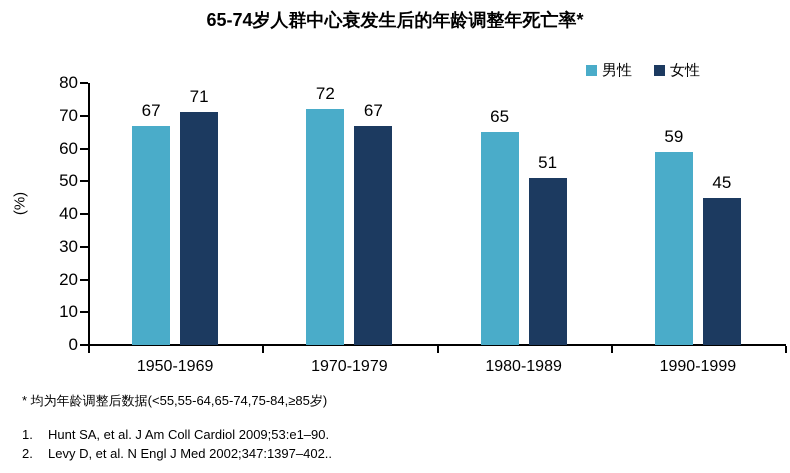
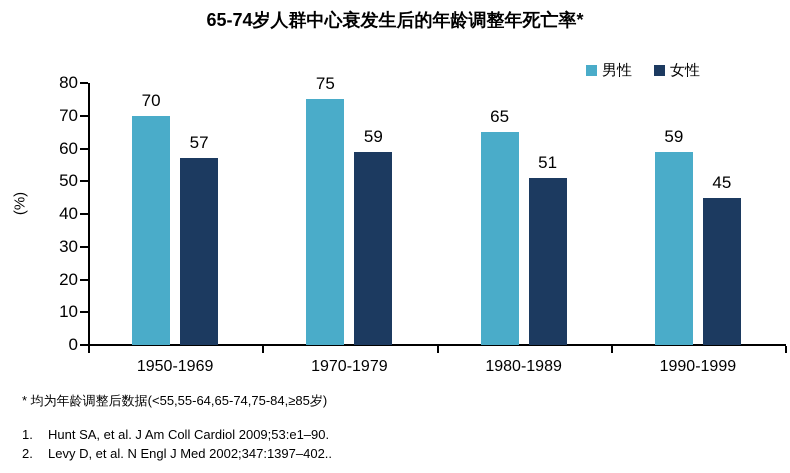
男性/1950-1969: 67 -> 70
女性/1950-1969: 71 -> 57
男性/1970-1979: 72 -> 75
女性/1970-1979: 67 -> 59
